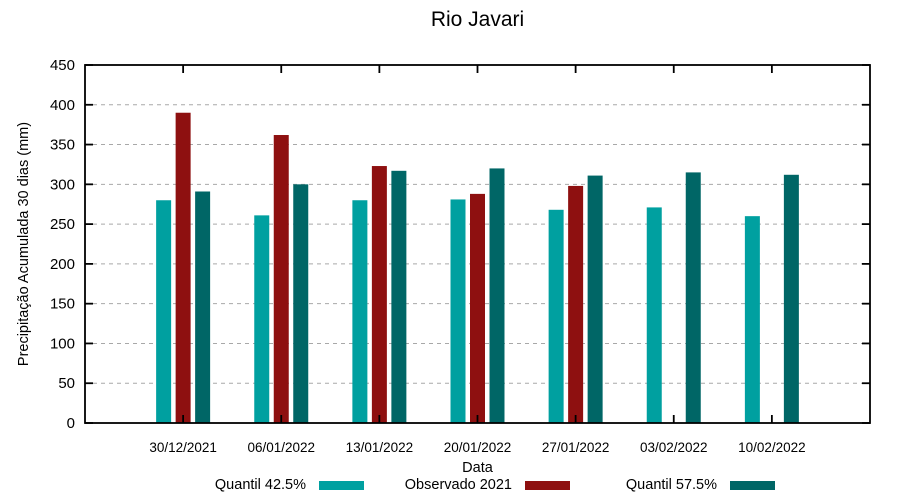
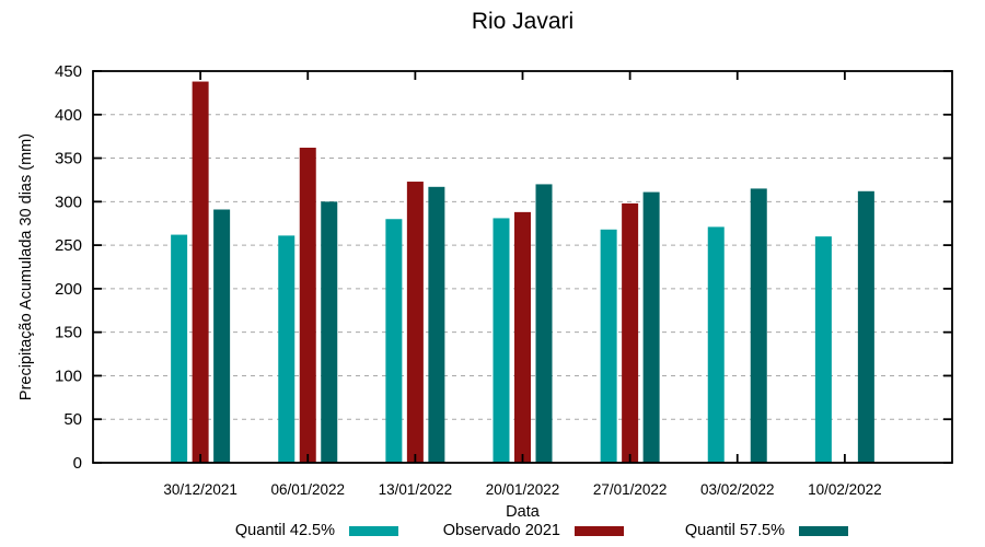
Quantil 42.5%/30/12/2021: 280 -> 260
Observado 2021/30/12/2021: 390 -> 440
